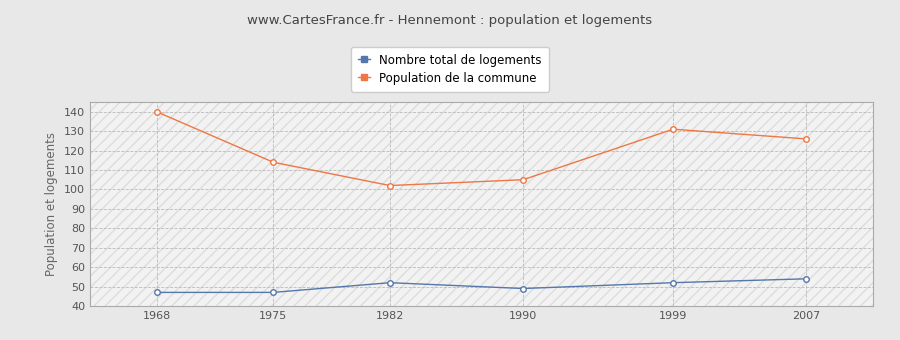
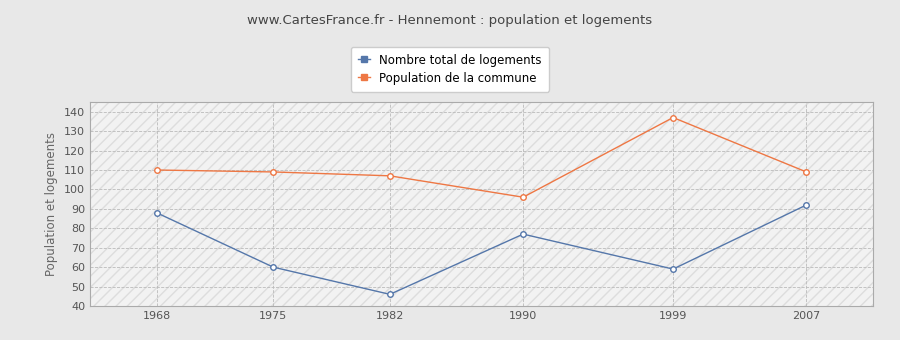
Nombre total de logements/1968: 47 -> 88
Population de la commune/1968: 140 -> 110
Nombre total de logements/1975: 47 -> 60
Population de la commune/1975: 114 -> 109
Nombre total de logements/1982: 52 -> 46
Population de la commune/1982: 102 -> 107
Nombre total de logements/1990: 49 -> 77
Population de la commune/1990: 105 -> 96
Nombre total de logements/1999: 52 -> 59
Population de la commune/1999: 131 -> 137
Nombre total de logements/2007: 54 -> 92
Population de la commune/2007: 126 -> 109
